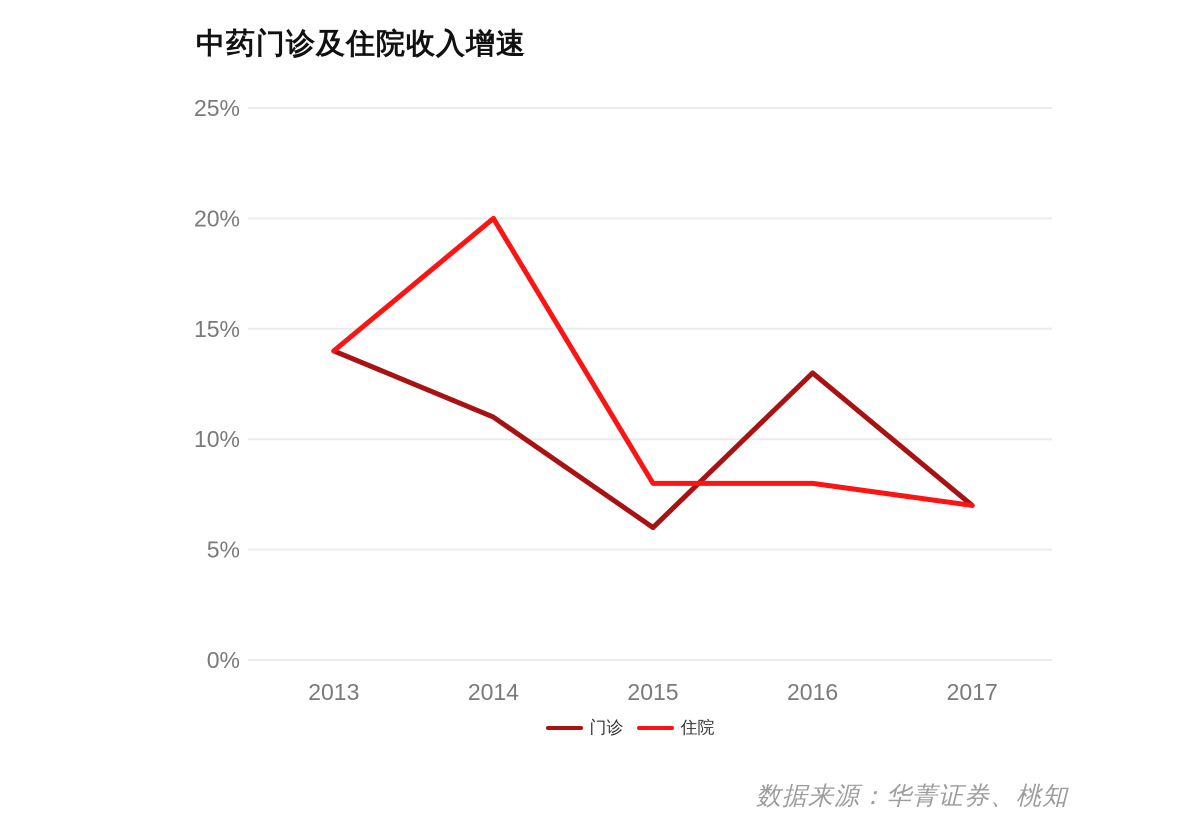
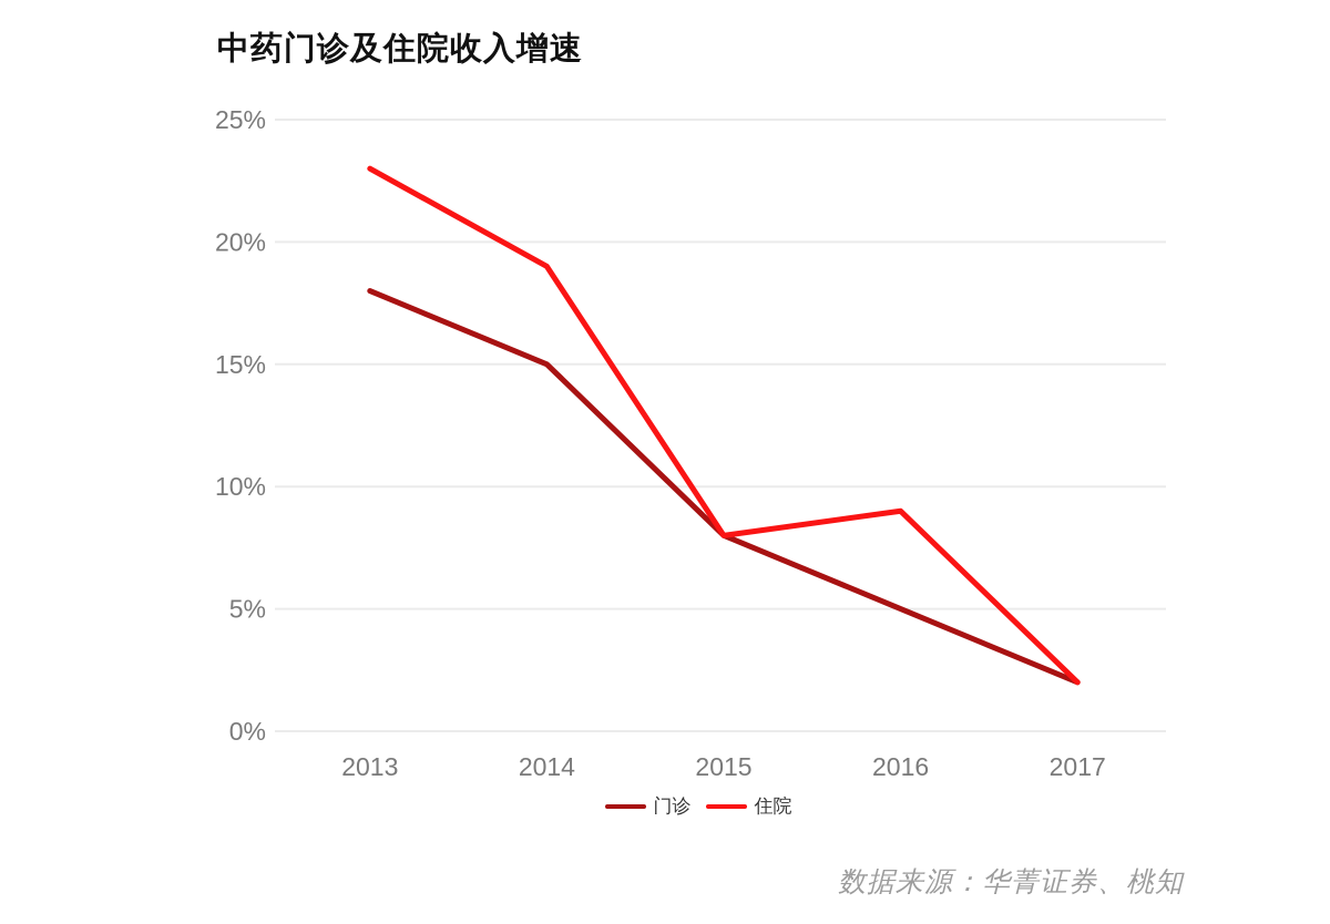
门诊/2013: 14% -> 18%
住院/2013: 14% -> 23%
门诊/2014: 11% -> 15%
住院/2014: 20% -> 19%
门诊/2015: 6% -> 8%
门诊/2016: 13% -> 5%
住院/2016: 8% -> 9%
门诊/2017: 7% -> 2%
住院/2017: 7% -> 2%
